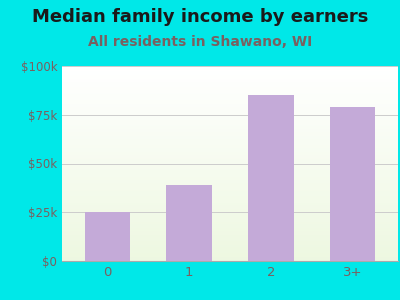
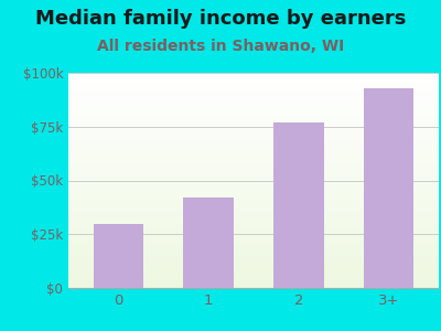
0: $25k -> $30k
1: $39k -> $42k
2: $85k -> $77k
3+: $79k -> $93k
